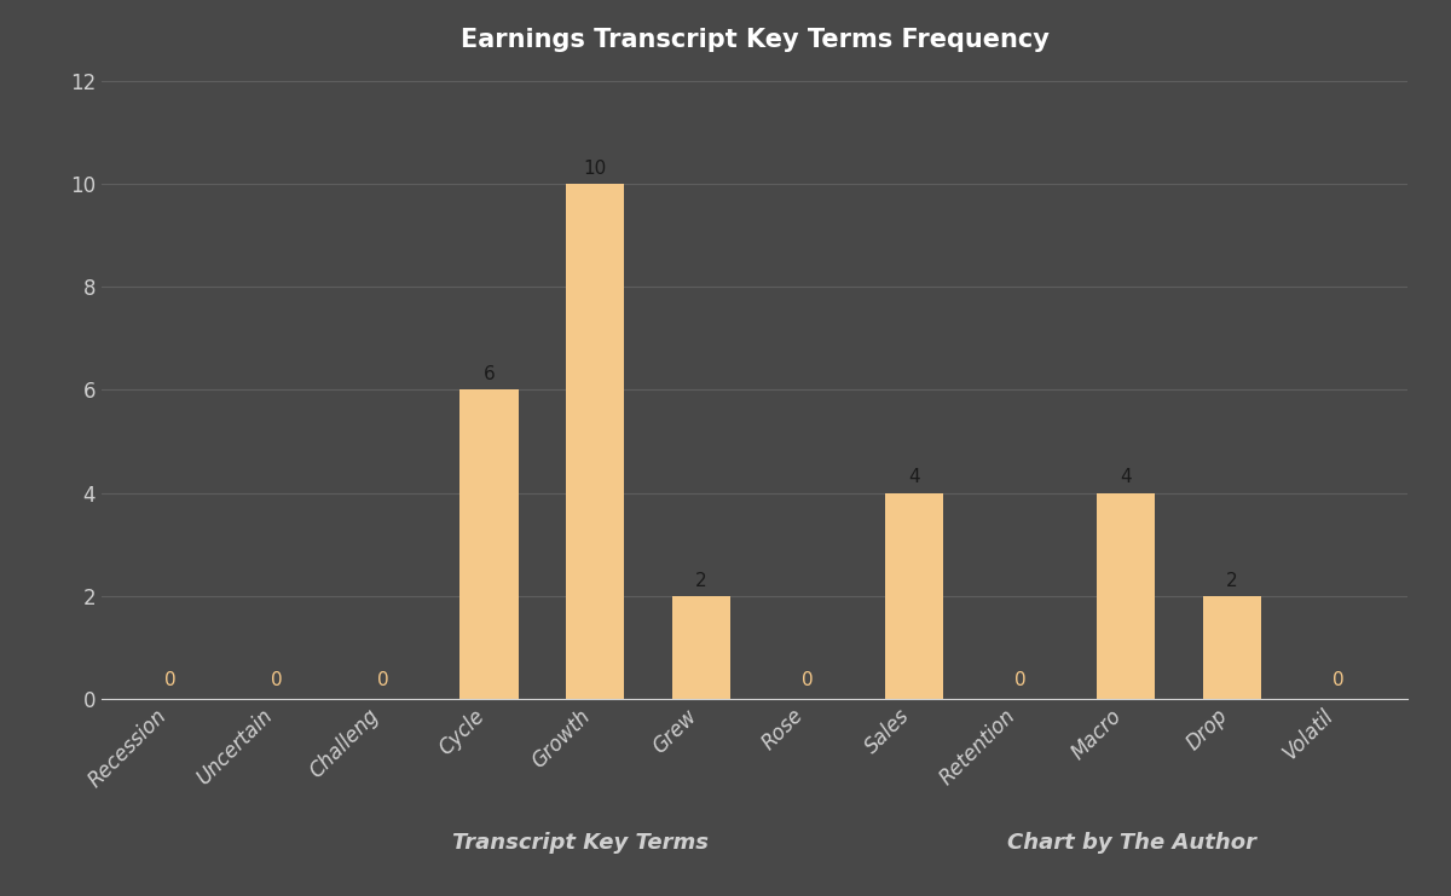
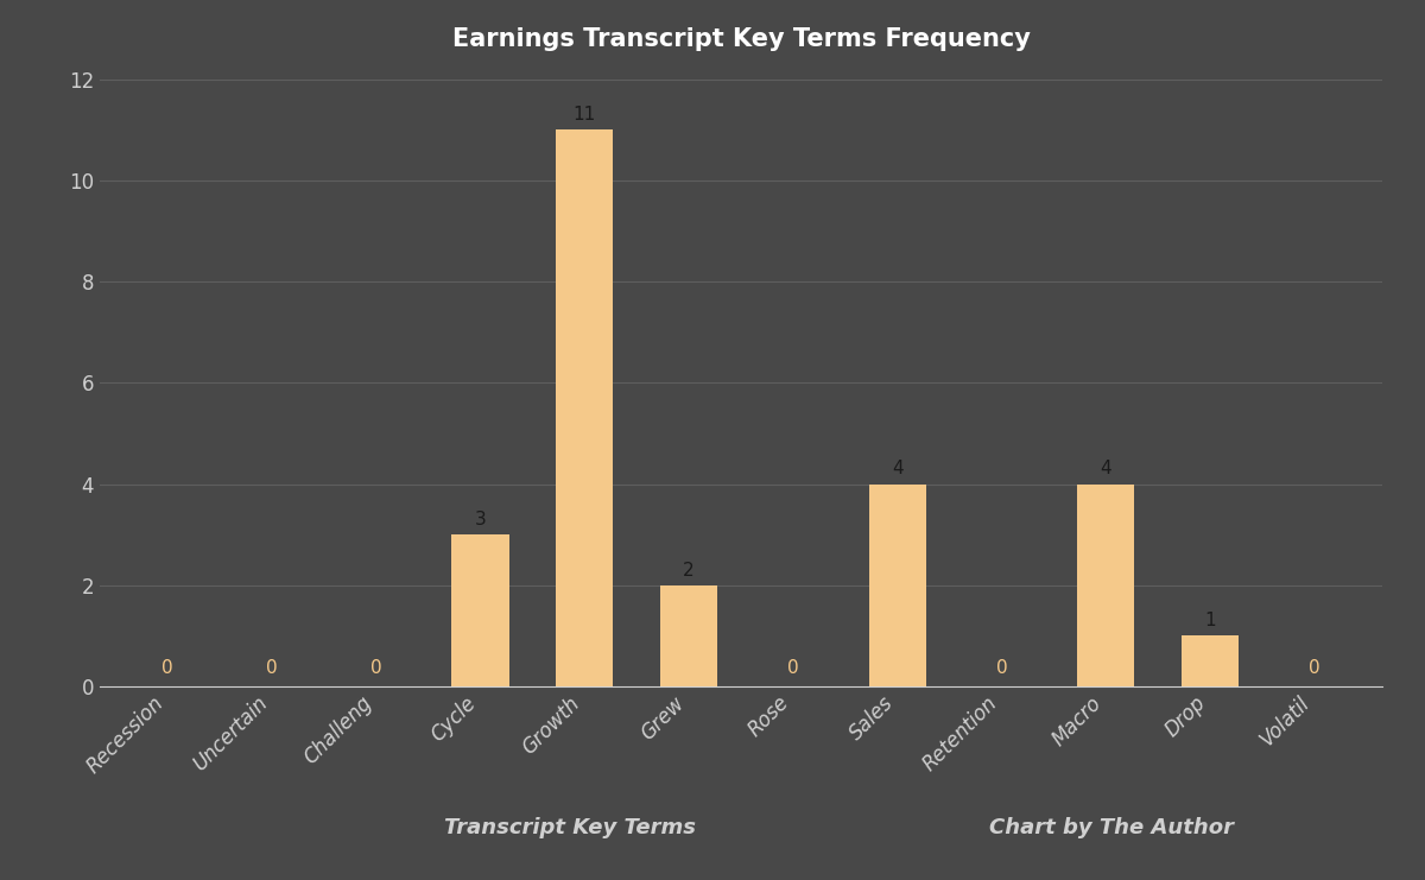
Cycle: 6 -> 3
Growth: 10 -> 11
Drop: 2 -> 1
